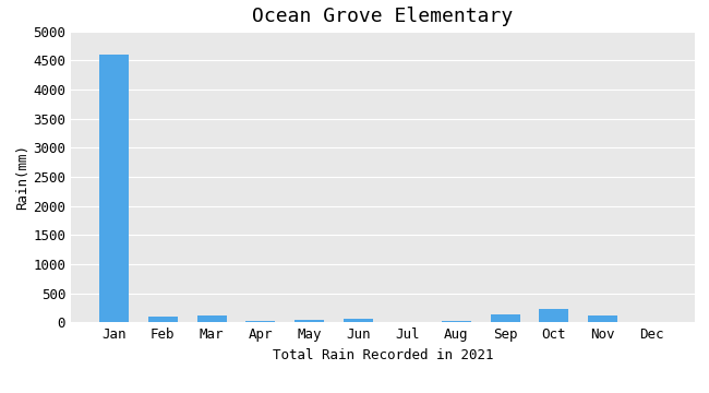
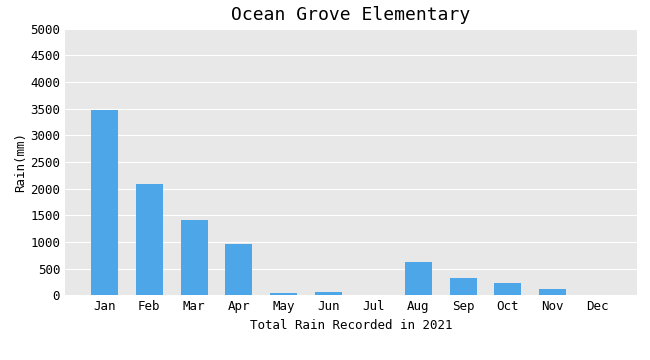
Jan: 4600 -> 3480
Feb: 100 -> 2080
Mar: 120 -> 1420
Apr: 20 -> 960
Aug: 30 -> 620
Sep: 130 -> 320
